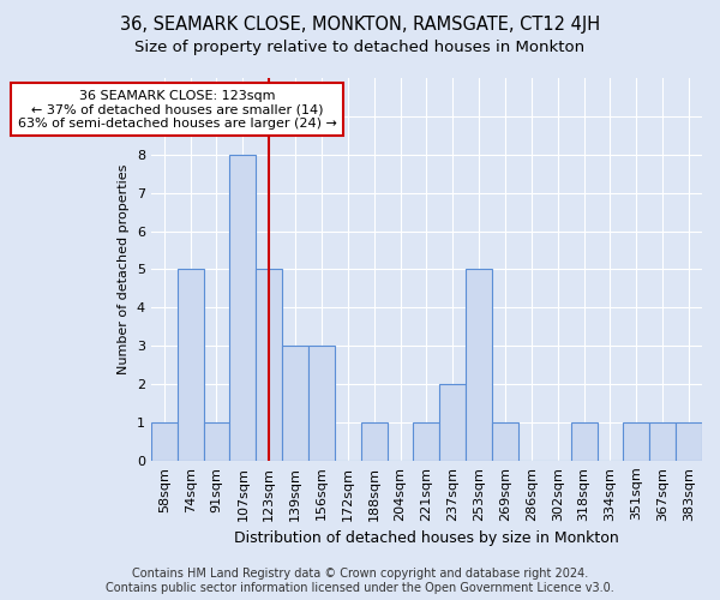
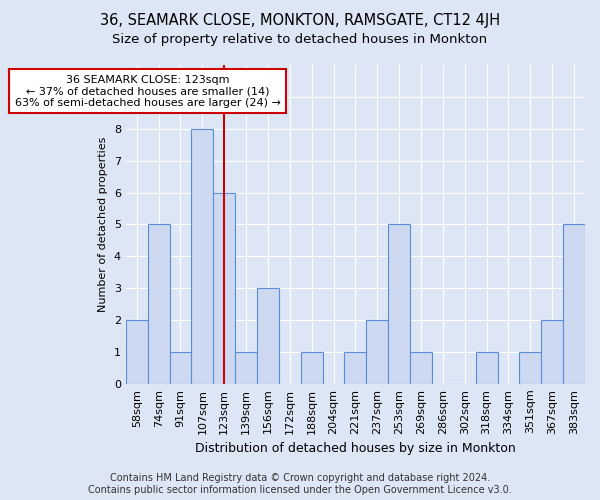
58sqm: 1 -> 2
123sqm: 5 -> 6
139sqm: 3 -> 1
367sqm: 1 -> 2
383sqm: 1 -> 5
